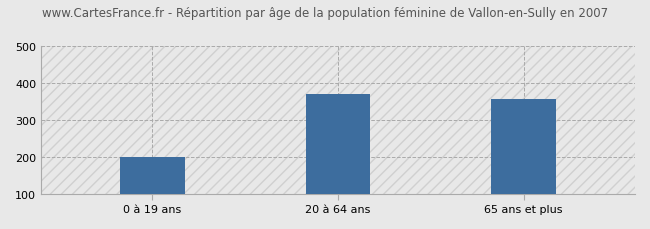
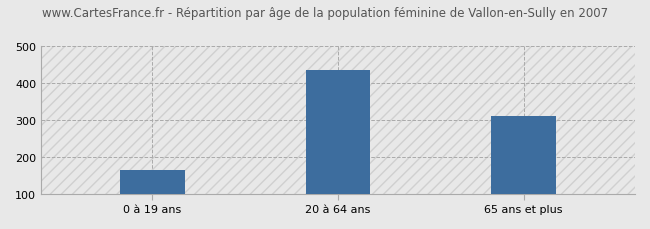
0 à 19 ans: 200 -> 165
20 à 64 ans: 370 -> 435
65 ans et plus: 355 -> 310
